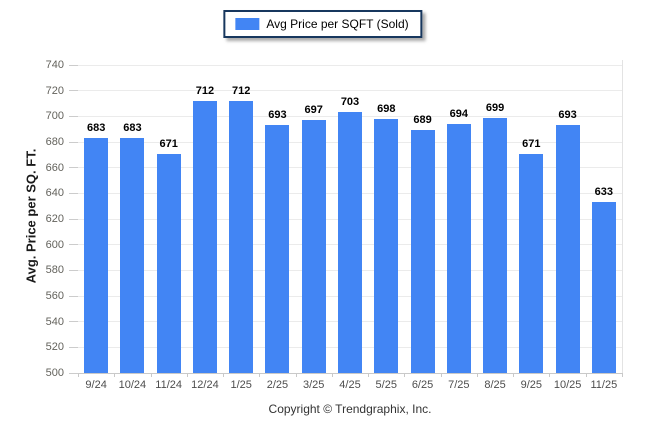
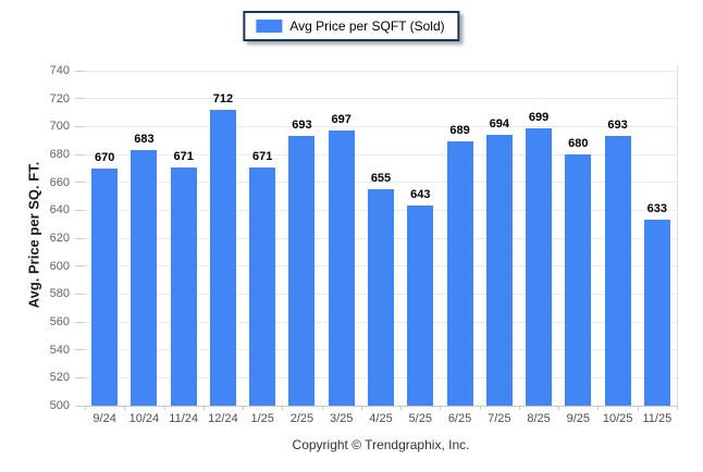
9/24: 683 -> 670
1/25: 712 -> 671
4/25: 703 -> 655
5/25: 698 -> 643
9/25: 671 -> 680
